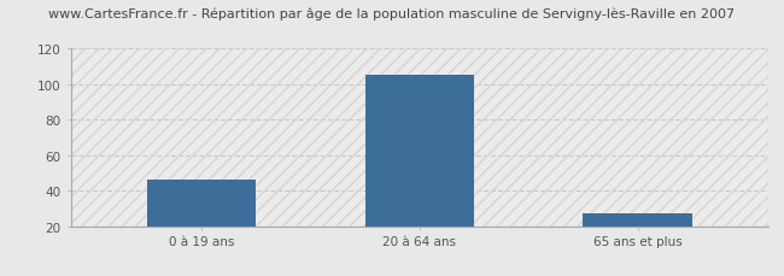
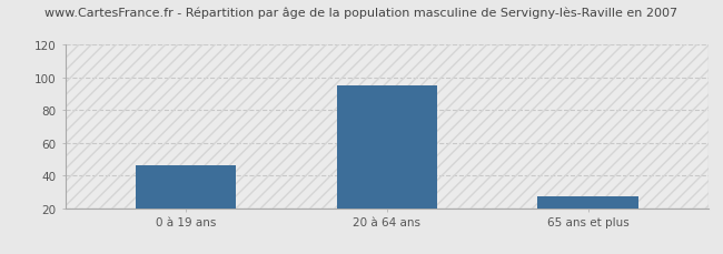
20 à 64 ans: 105 -> 95
